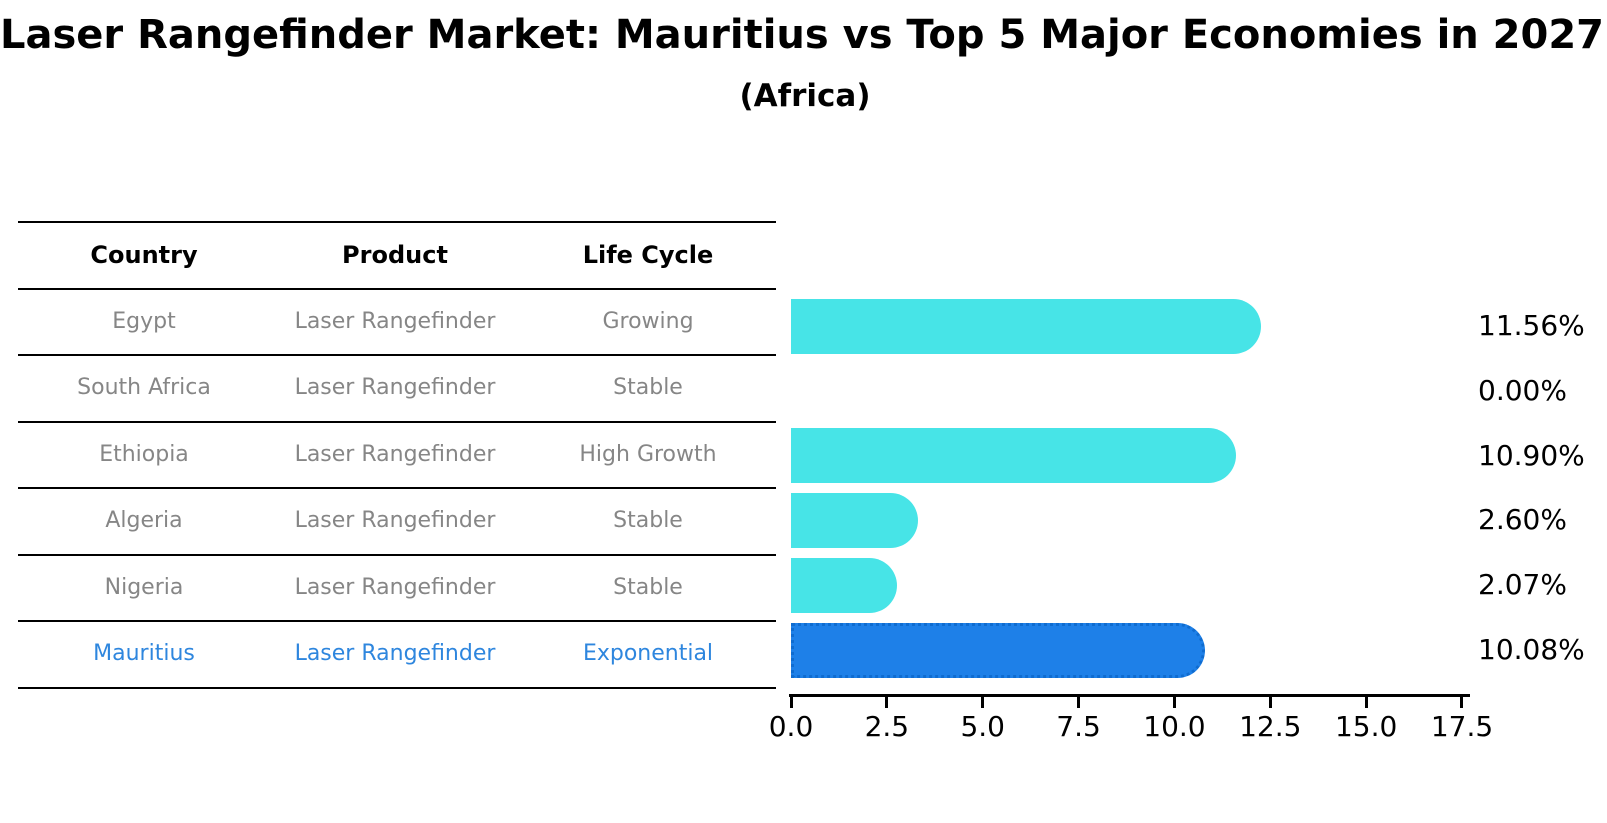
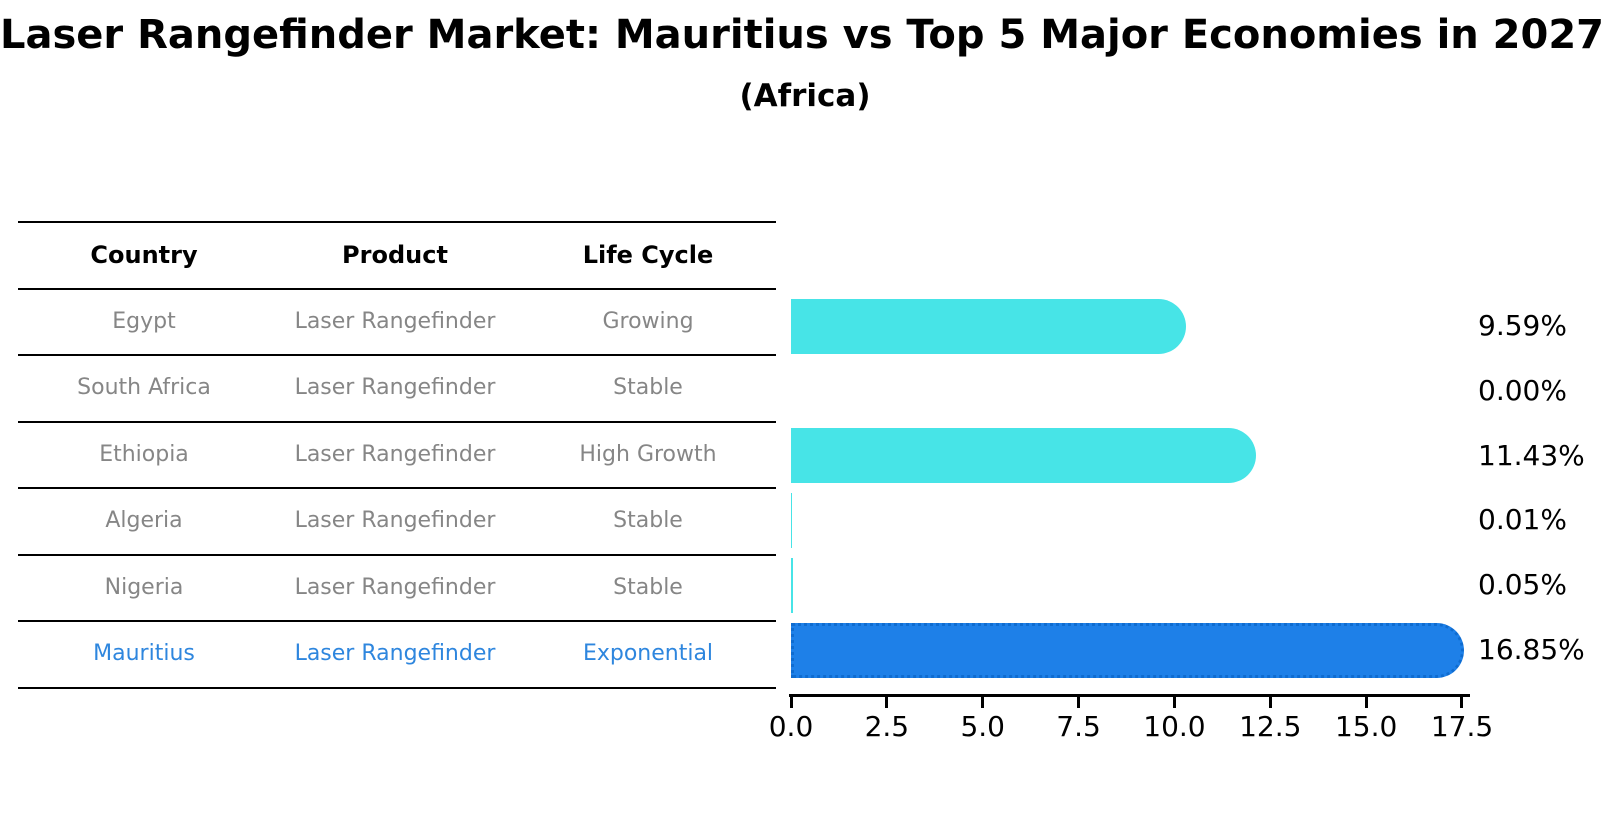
Egypt: 11.56% -> 9.59%
Ethiopia: 10.90% -> 11.43%
Algeria: 2.60% -> 0.01%
Nigeria: 2.07% -> 0.05%
Mauritius: 10.08% -> 16.85%
